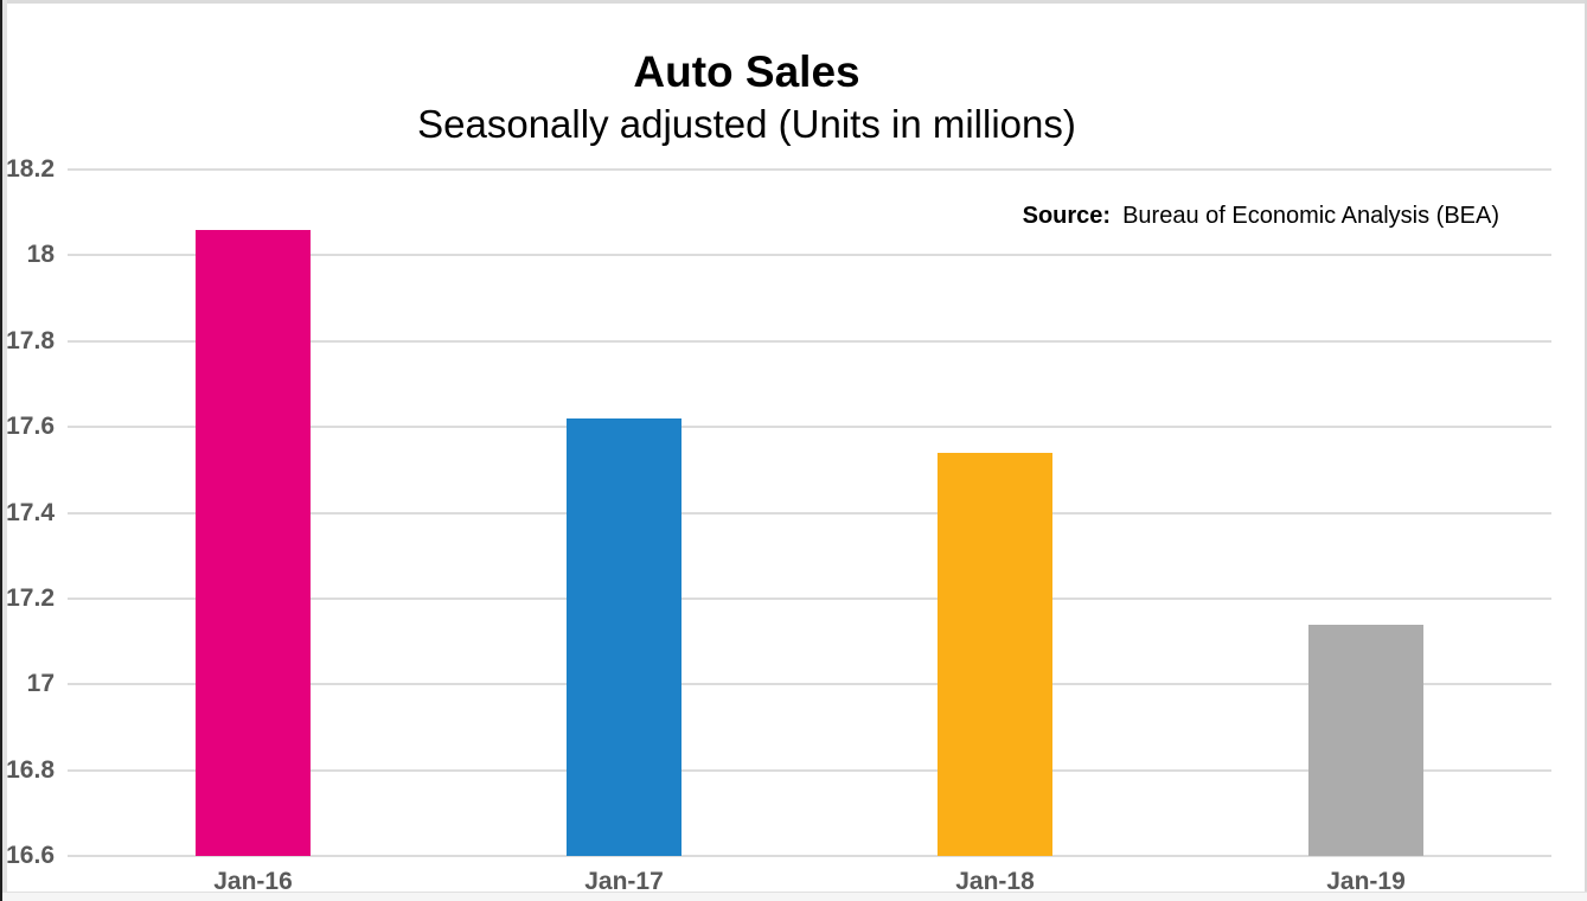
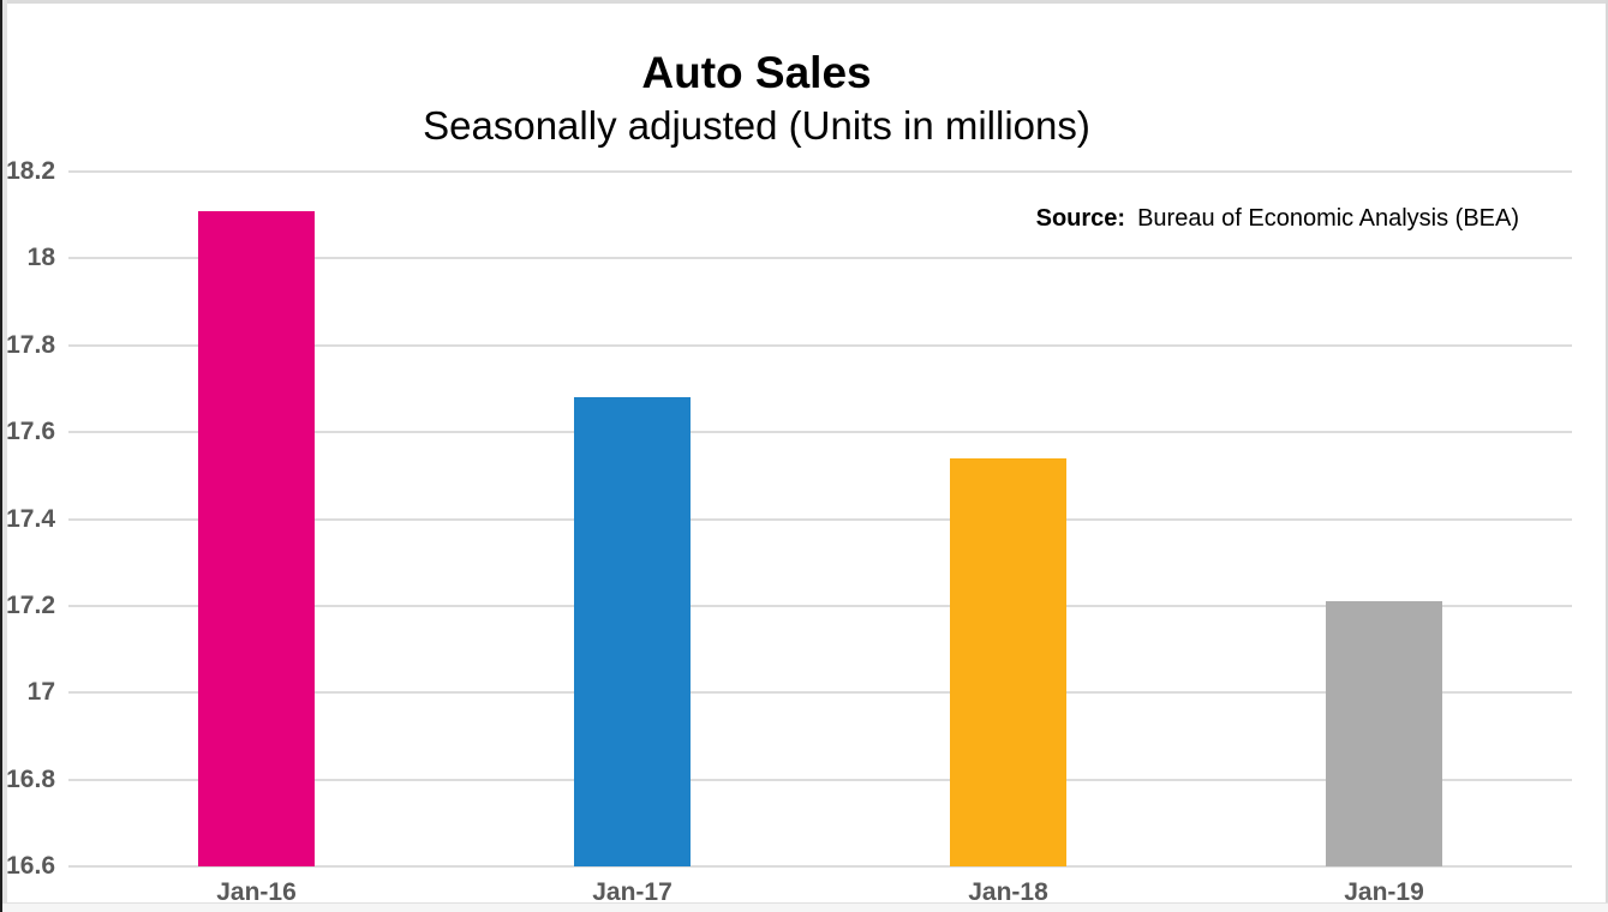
Jan-16: 18.06 -> 18.11
Jan-17: 17.62 -> 17.68
Jan-19: 17.14 -> 17.21
